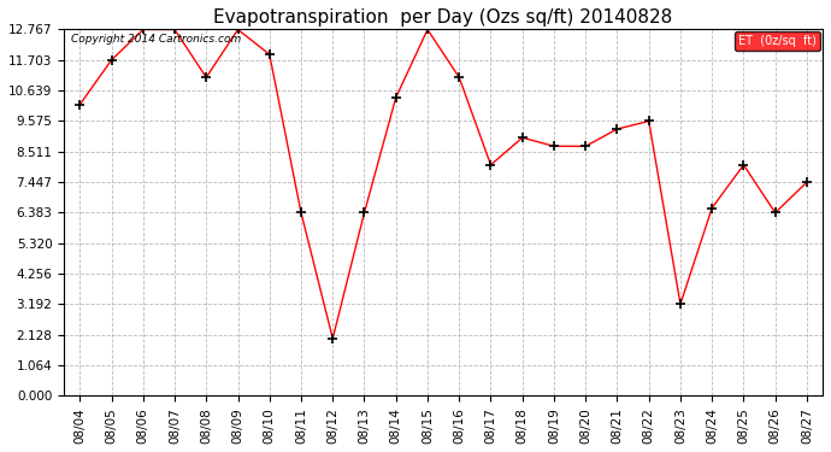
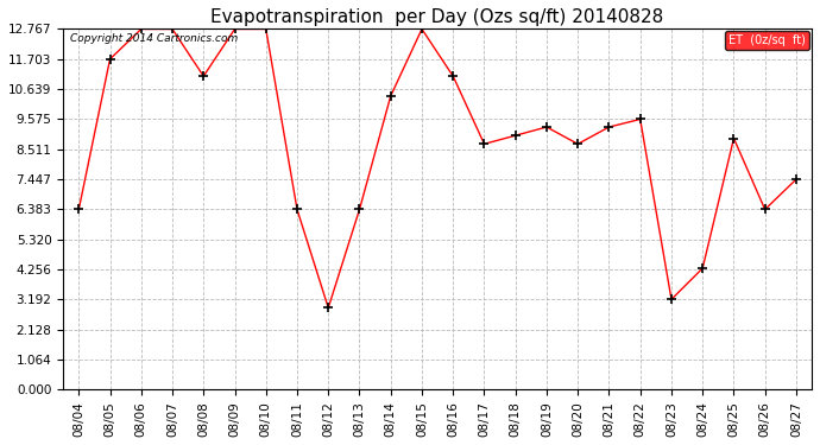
08/04: 10.15 -> 6.38
08/10: 11.90 -> 12.77
08/12: 2.00 -> 2.90
08/17: 8.05 -> 8.70
08/19: 8.70 -> 9.30
08/24: 6.55 -> 4.30
08/25: 8.05 -> 8.90
